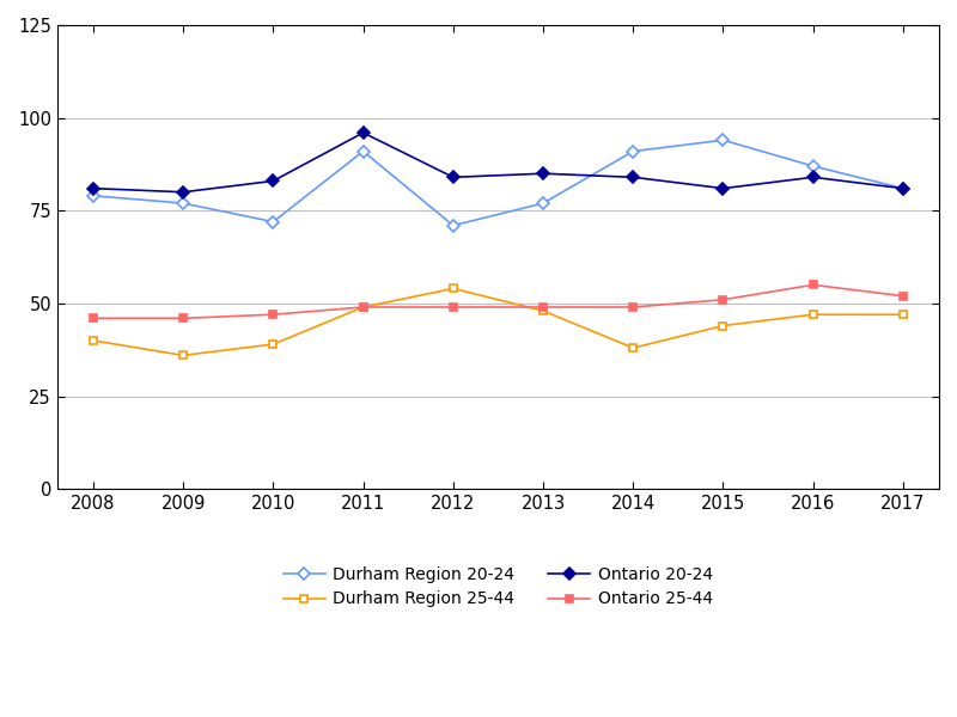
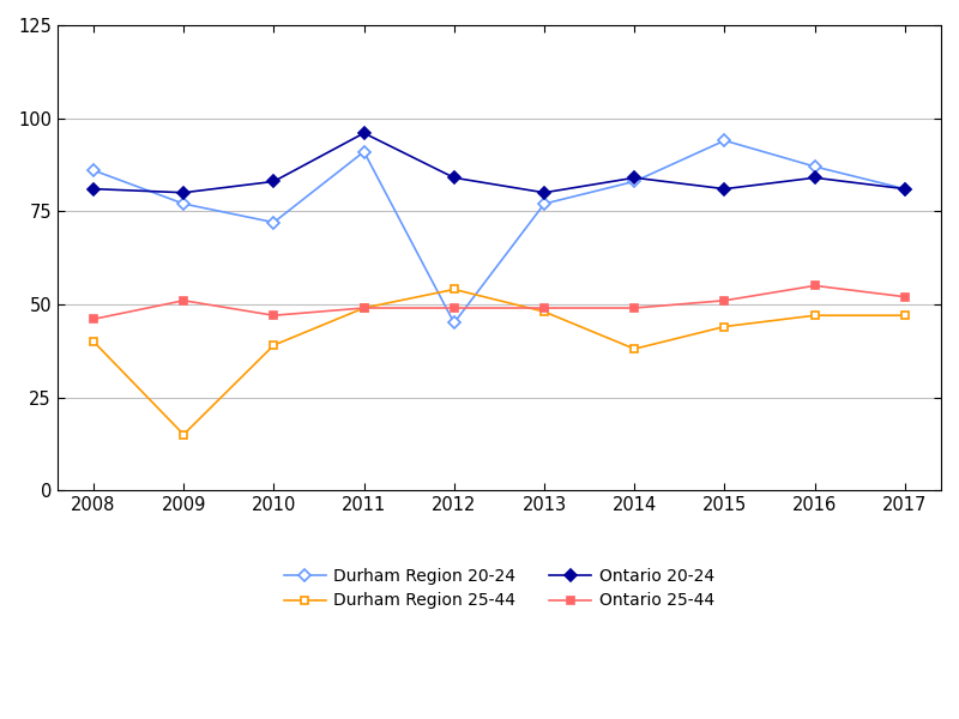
Durham Region 20-24/2008: 79 -> 86
Durham Region 25-44/2009: 36 -> 15
Ontario 25-44/2009: 46 -> 51
Durham Region 20-24/2012: 71 -> 45
Ontario 20-24/2013: 85 -> 80
Durham Region 20-24/2014: 91 -> 83
